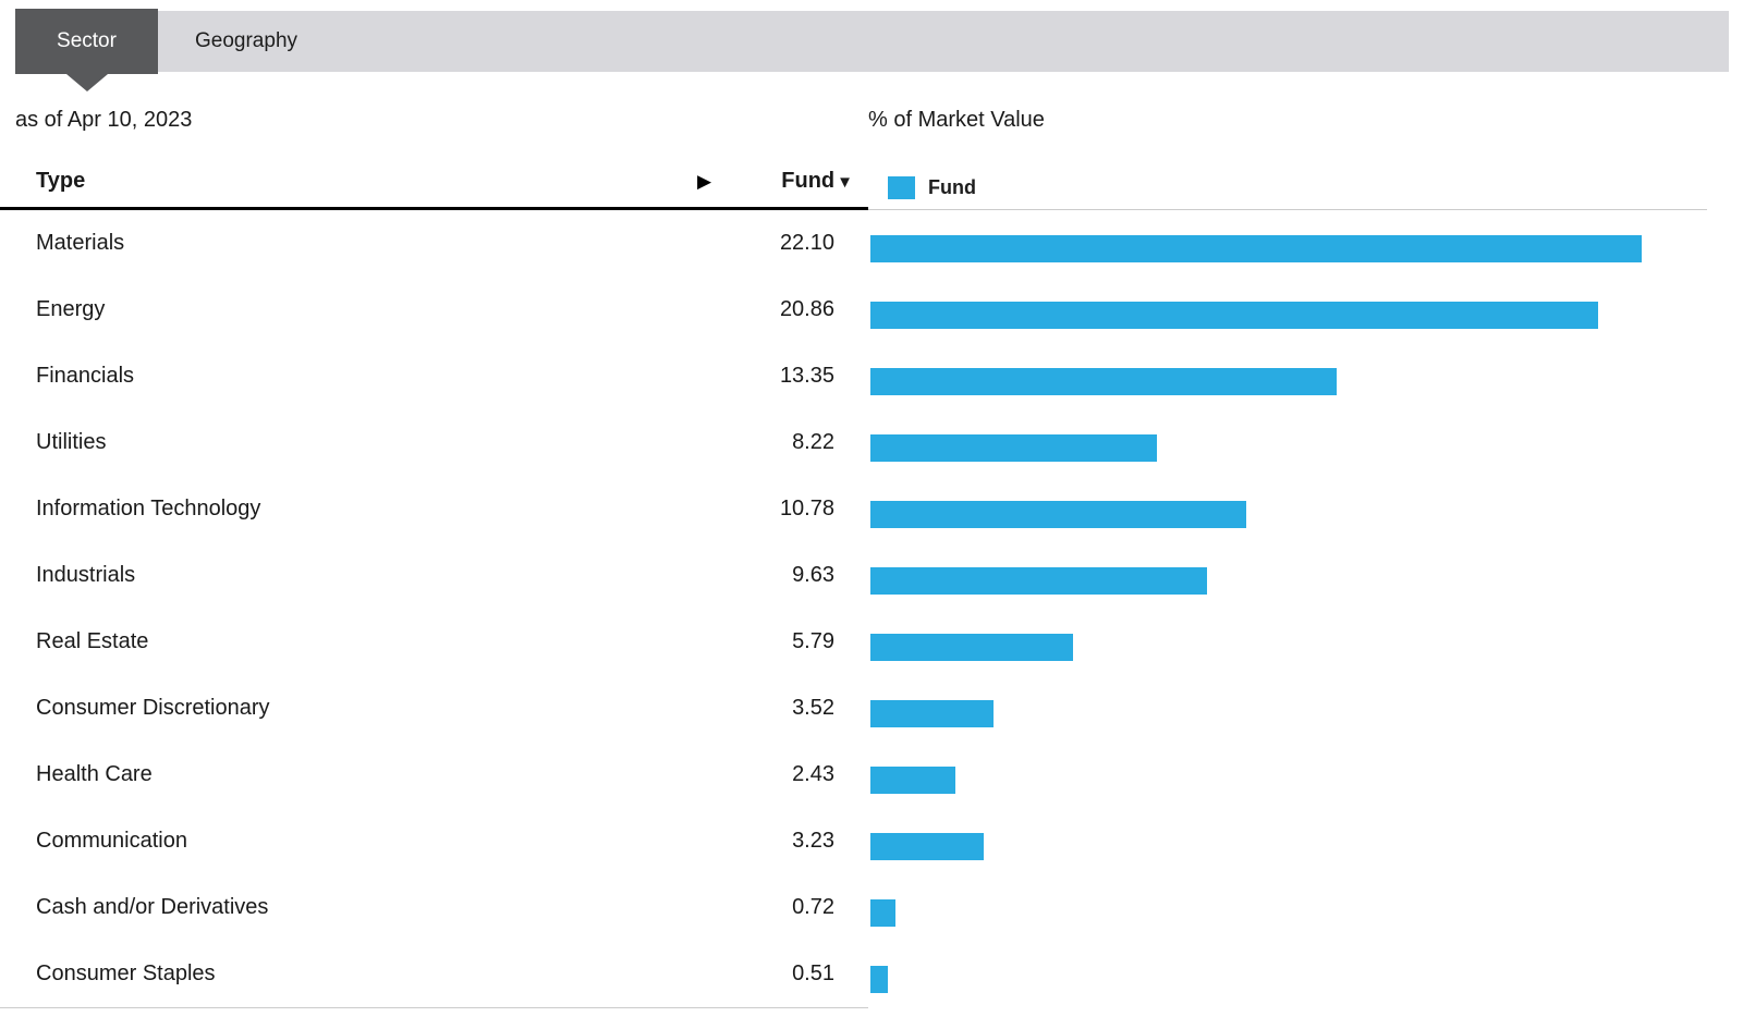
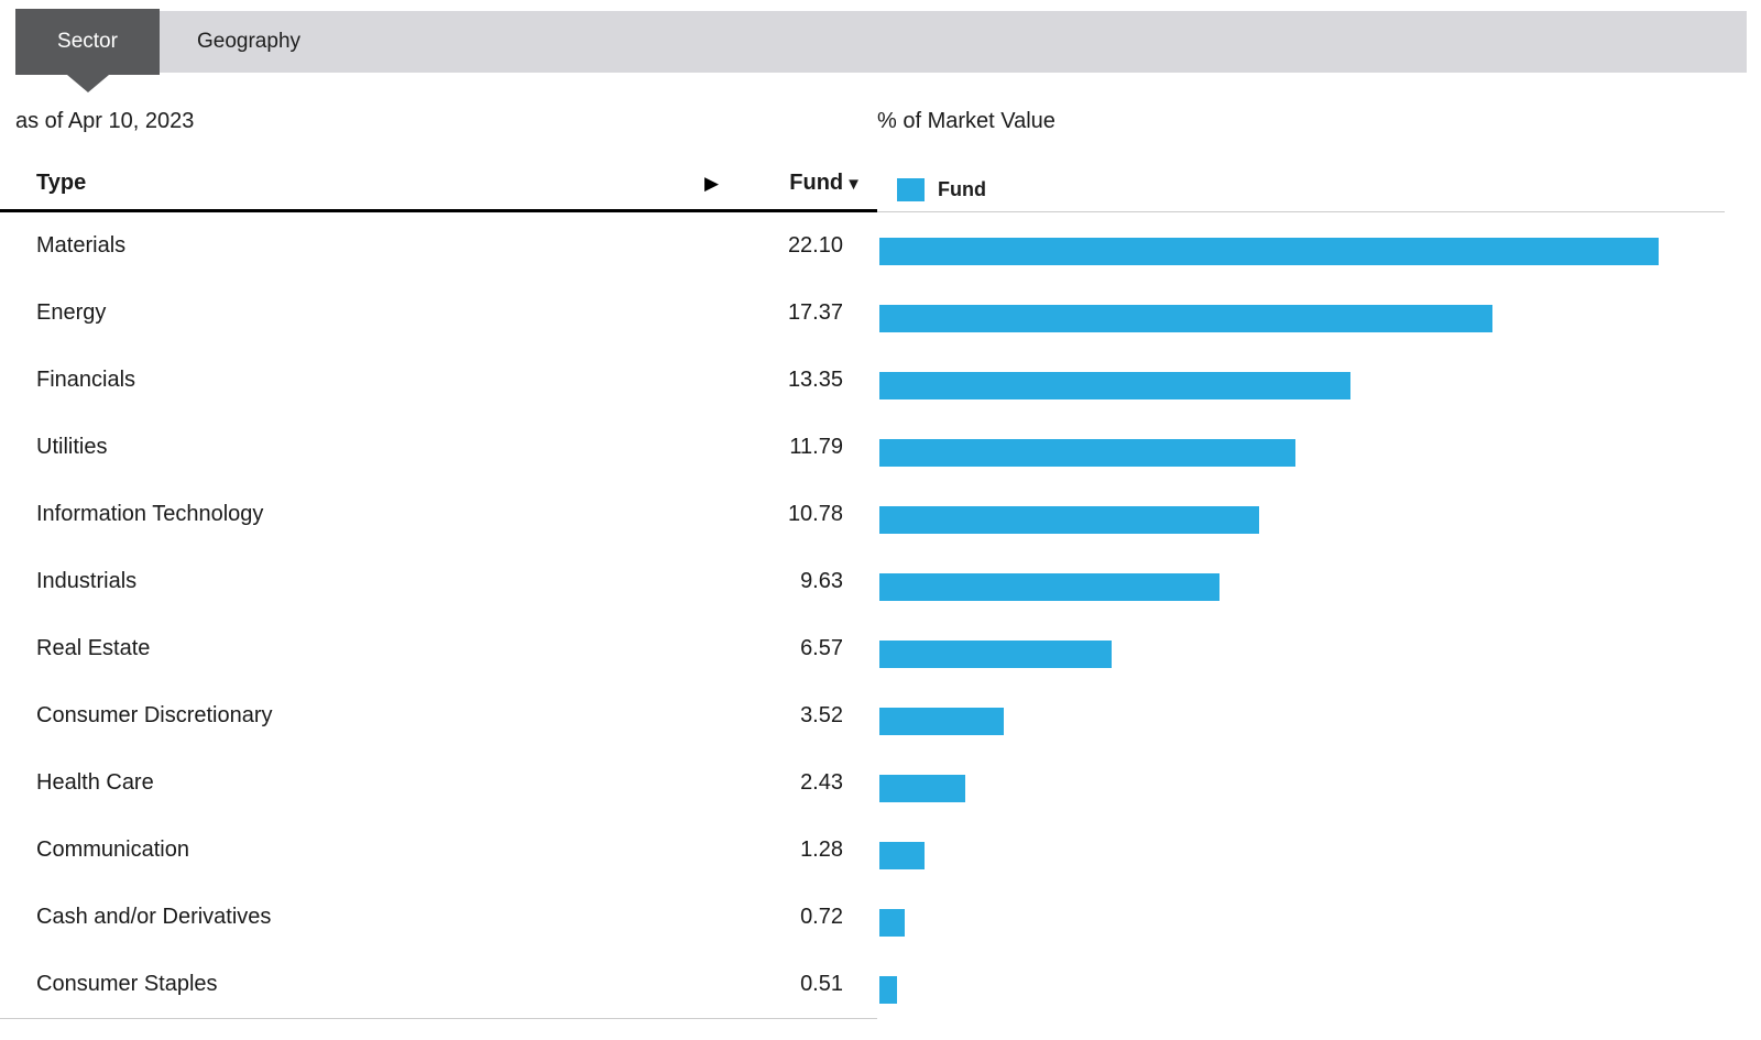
Energy: 20.86 -> 17.37
Utilities: 8.22 -> 11.79
Real Estate: 5.79 -> 6.57
Communication: 3.23 -> 1.28
